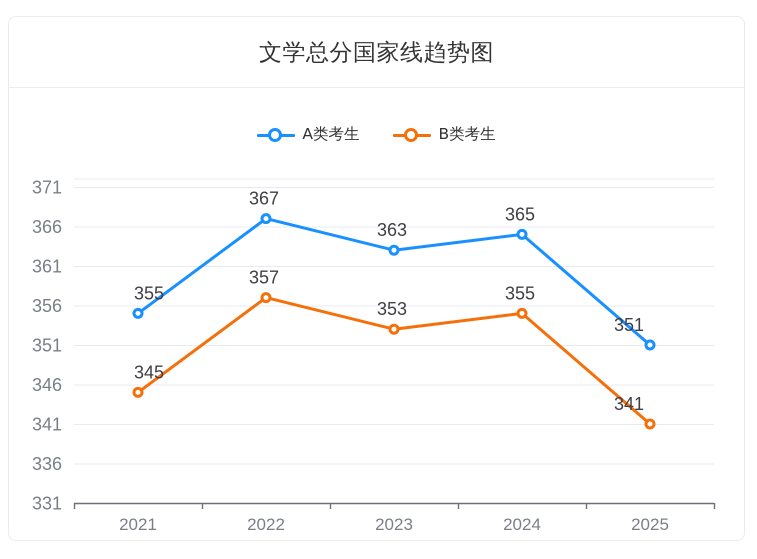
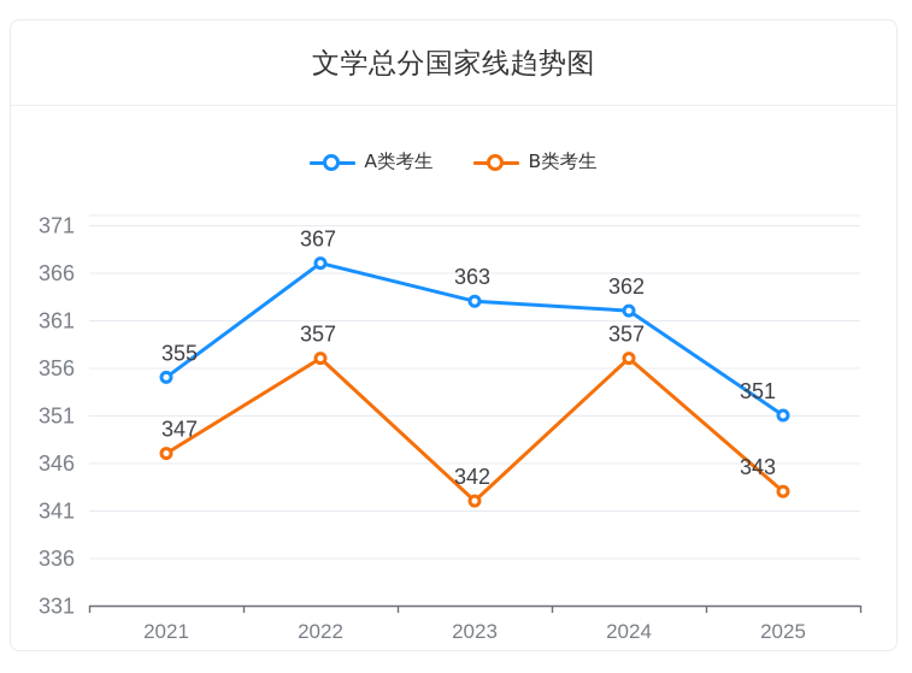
B类考生/2021: 345 -> 347
B类考生/2023: 353 -> 342
A类考生/2024: 365 -> 362
B类考生/2024: 355 -> 357
B类考生/2025: 341 -> 343
